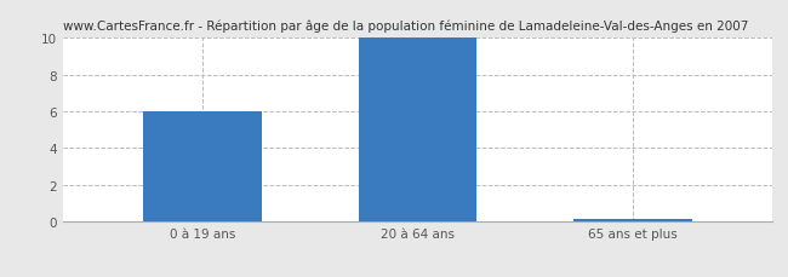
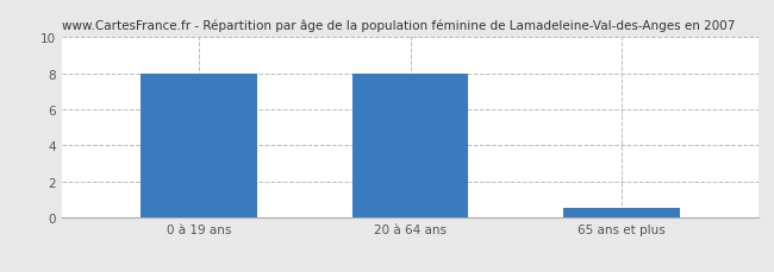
0 à 19 ans: 6.0 -> 8.0
20 à 64 ans: 10.0 -> 8.0
65 ans et plus: 0.1 -> 0.5
